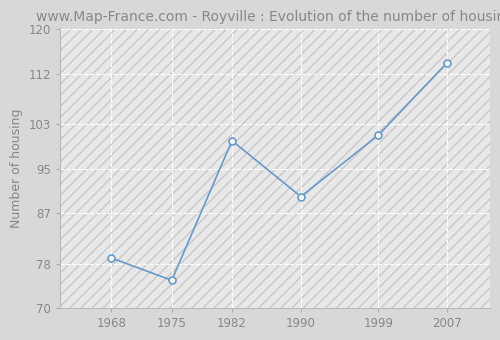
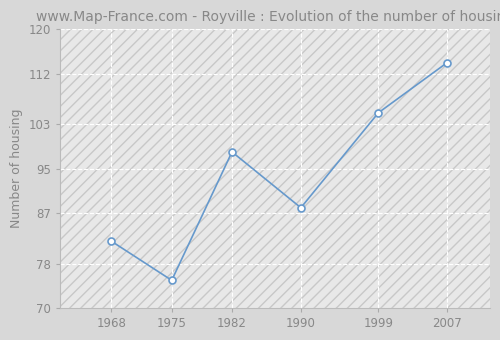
1968: 79 -> 82
1982: 100 -> 98
1990: 90 -> 88
1999: 101 -> 105
